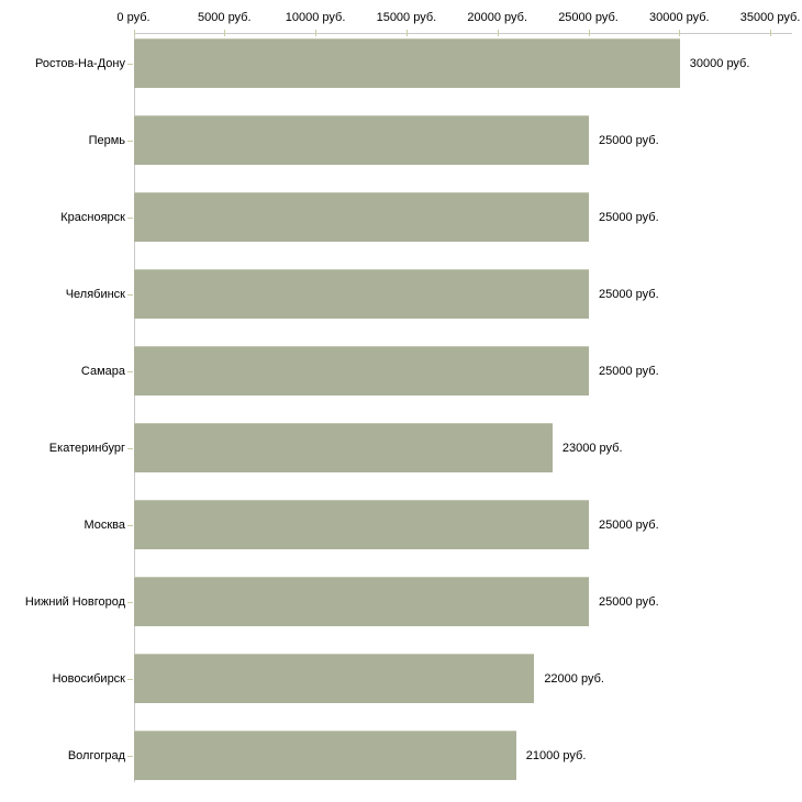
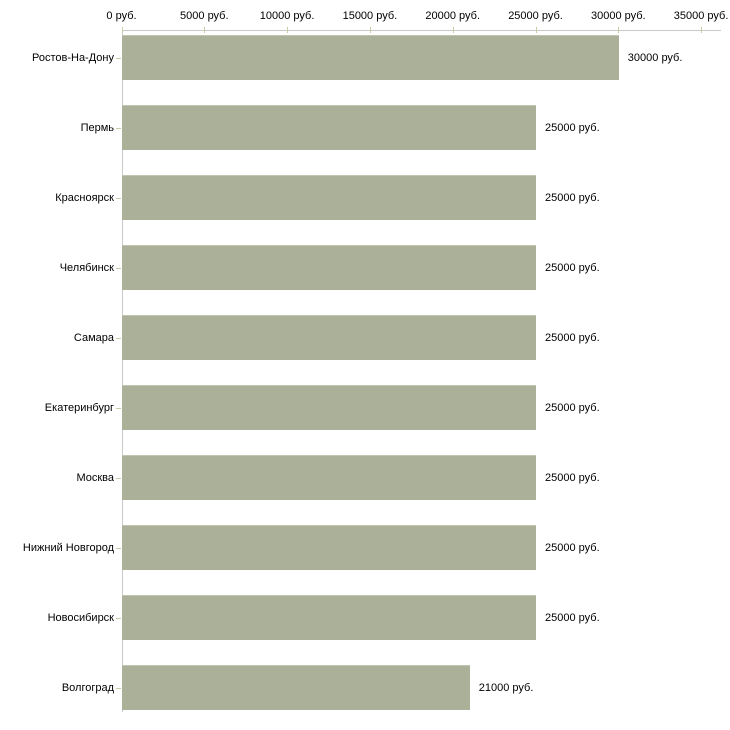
Екатеринбург: 23000 -> 25000
Новосибирск: 22000 -> 25000
